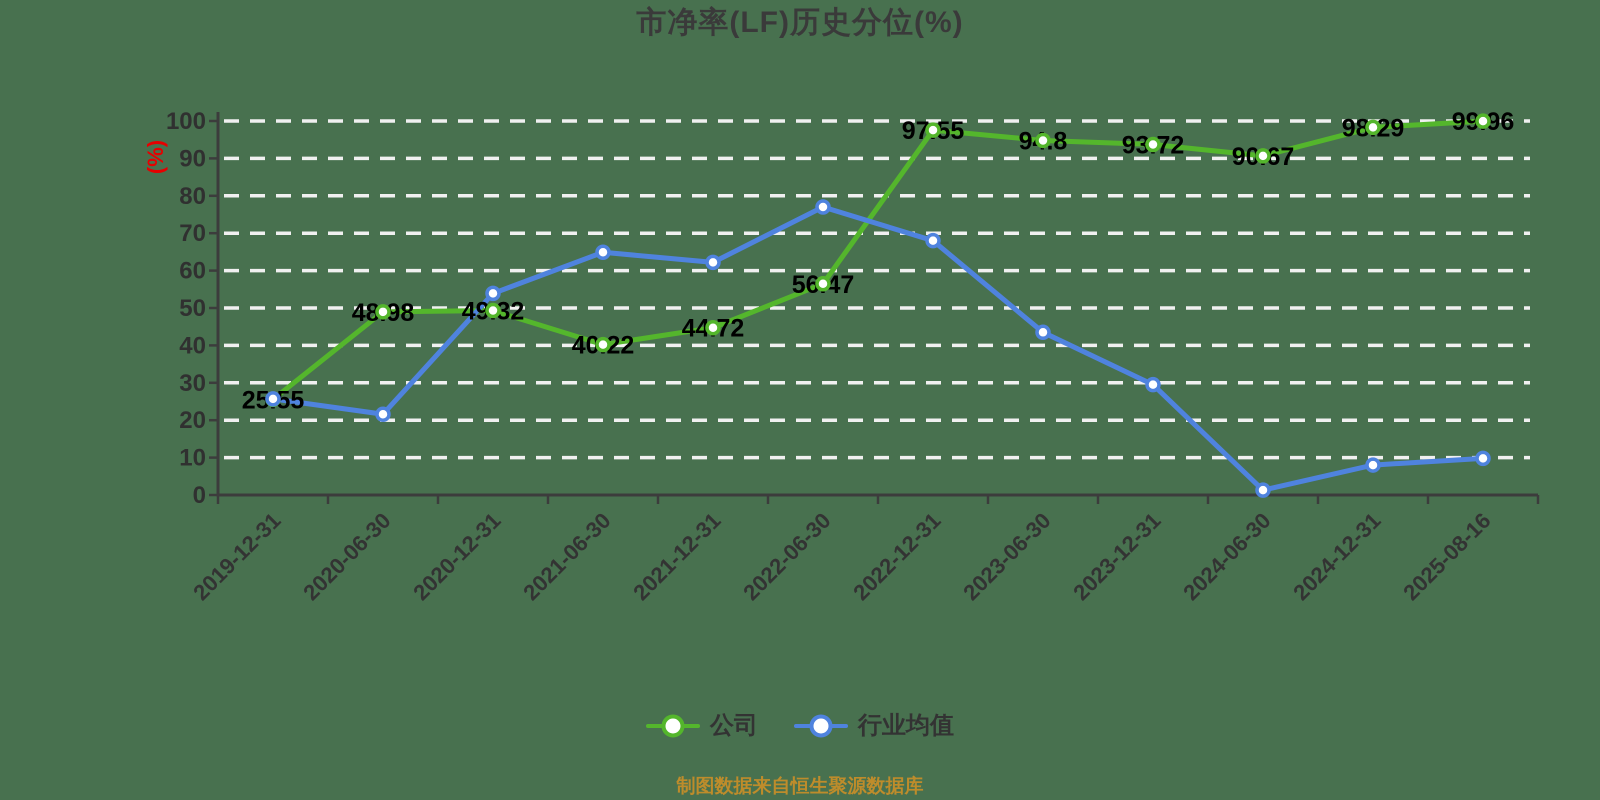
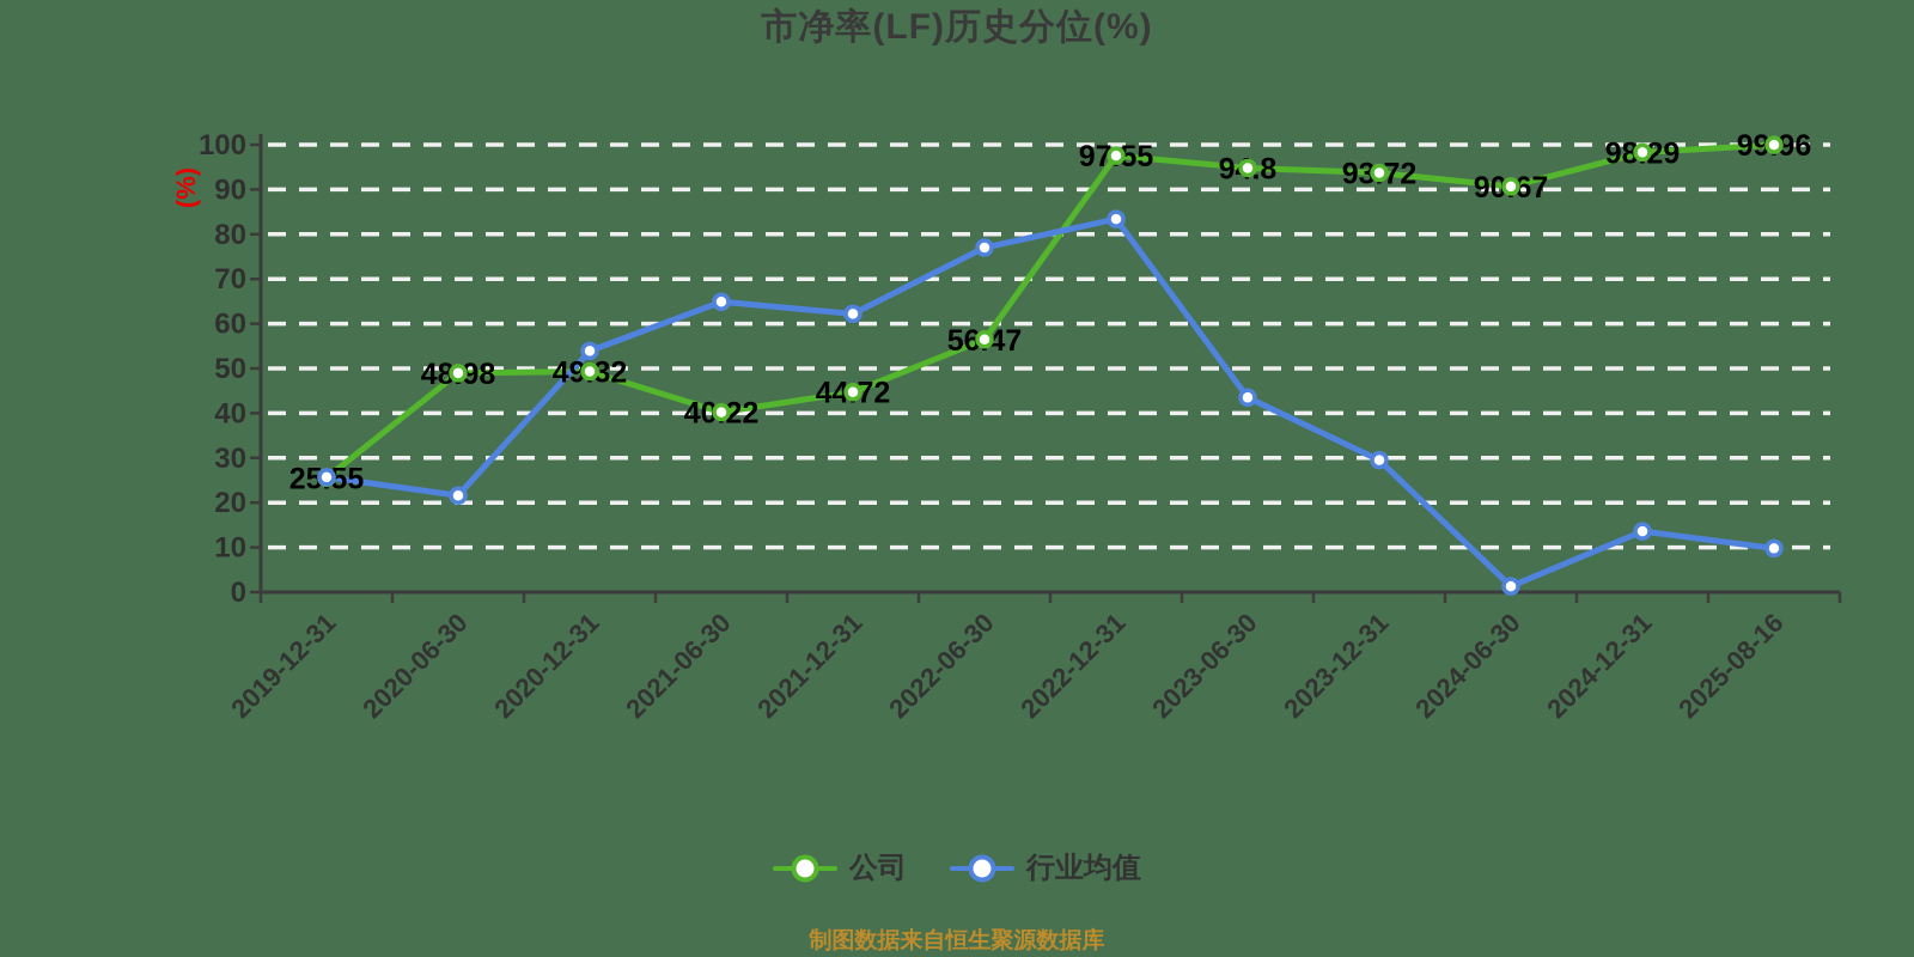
行业均值/2022-12-31: 68 -> 83
行业均值/2024-12-31: 8 -> 14
